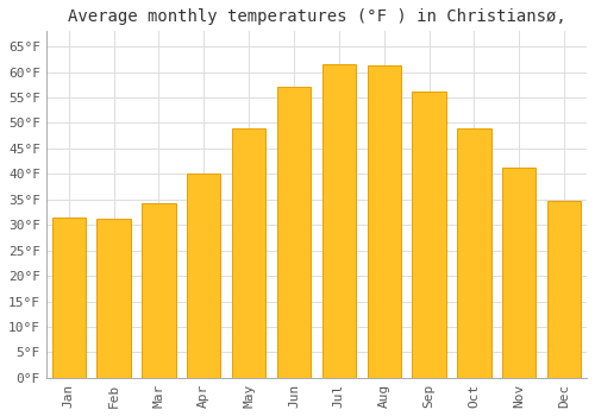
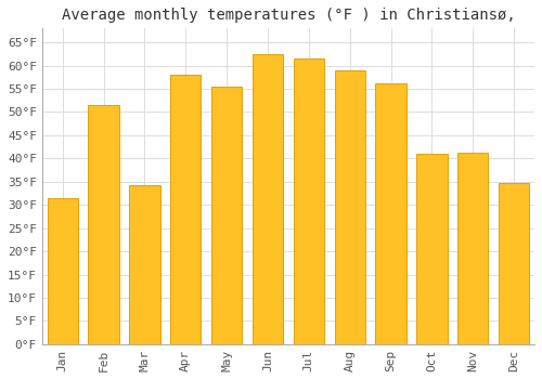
Feb: 31.3°F -> 51.5°F
Apr: 40.1°F -> 58.0°F
May: 49.0°F -> 55.5°F
Jun: 57.2°F -> 62.5°F
Aug: 61.3°F -> 59.0°F
Oct: 49.0°F -> 41.0°F
